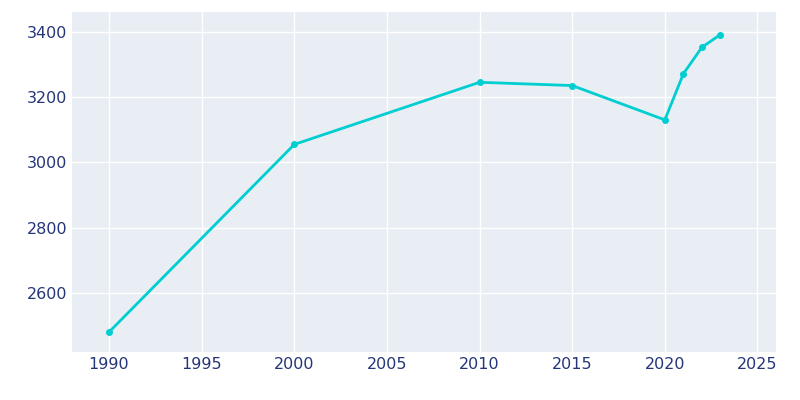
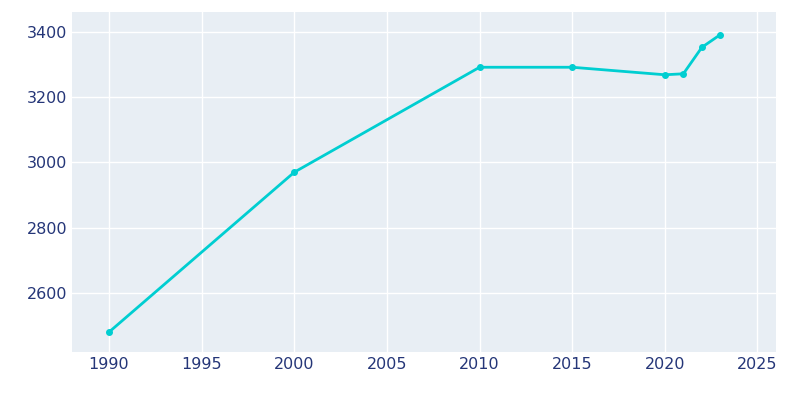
2000: 3055 -> 2970
2010: 3245 -> 3291
2015: 3235 -> 3291
2020: 3130 -> 3268
